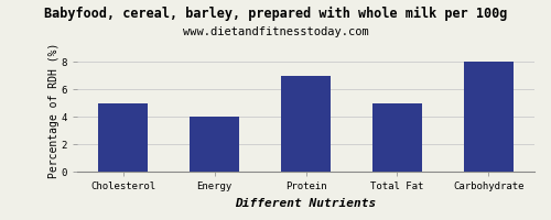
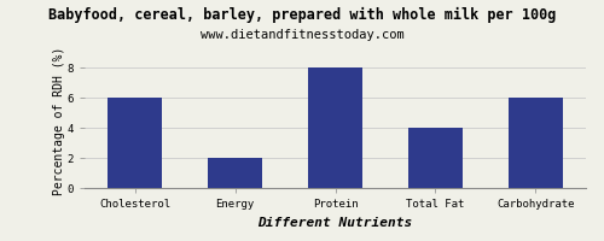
Cholesterol: 5 -> 6
Energy: 4 -> 2
Protein: 7 -> 8
Total Fat: 5 -> 4
Carbohydrate: 8 -> 6
